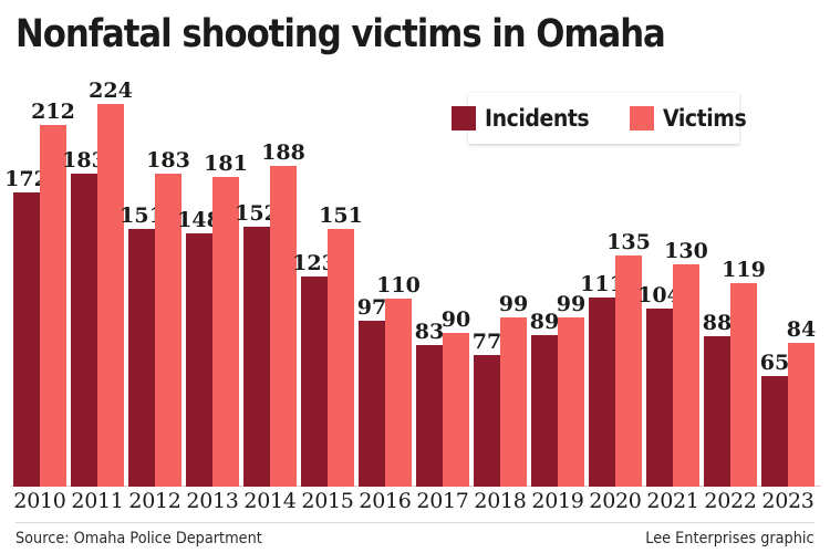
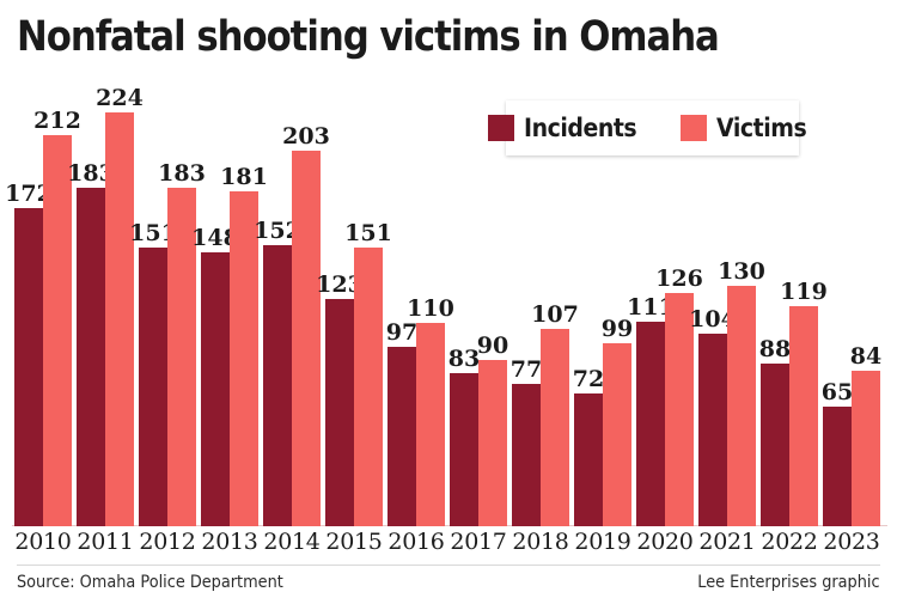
Victims/2014: 188 -> 203
Victims/2018: 99 -> 107
Incidents/2019: 89 -> 72
Victims/2020: 135 -> 126
